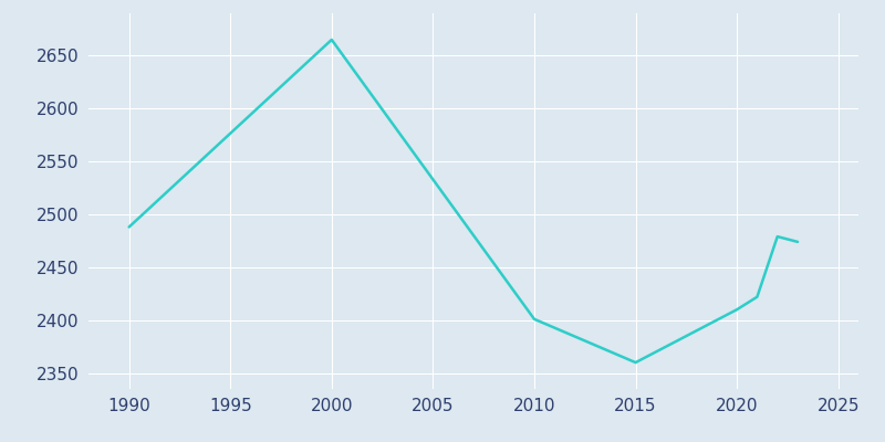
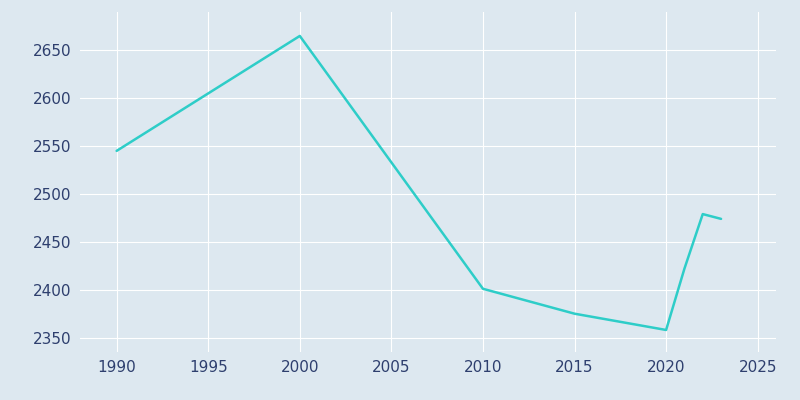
1990: 2488 -> 2545
2015: 2360 -> 2375
2020: 2410 -> 2358
